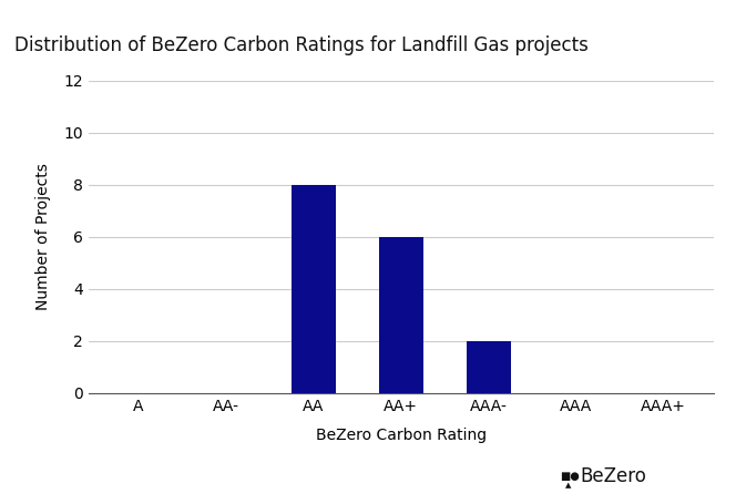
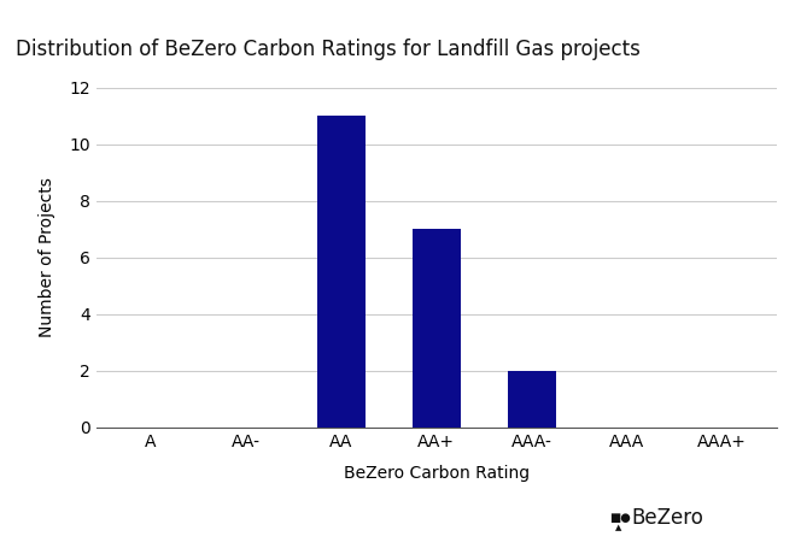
AA: 8 -> 11
AA+: 6 -> 7
